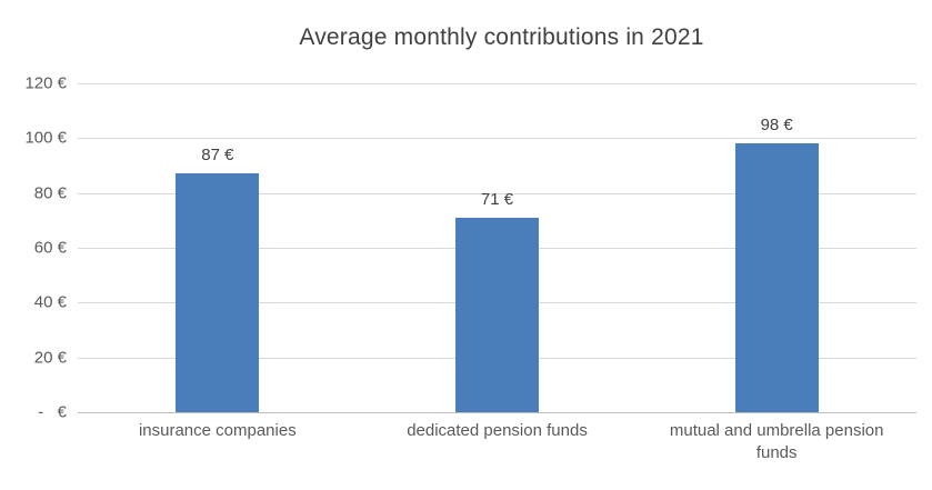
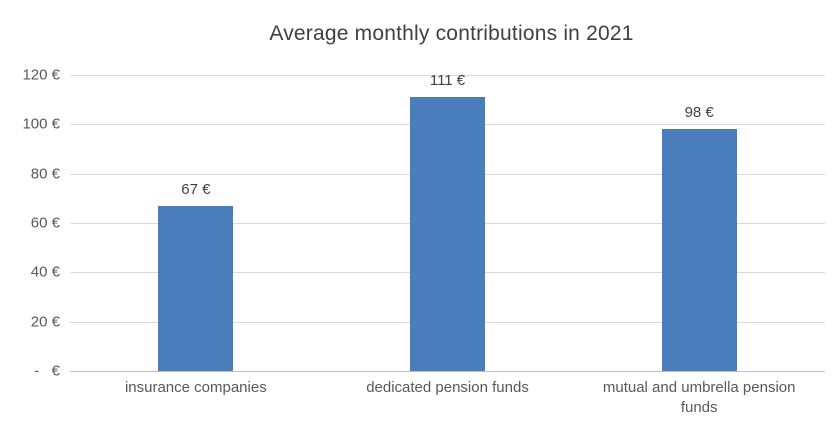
insurance companies: 87 -> 67
dedicated pension funds: 71 -> 111
